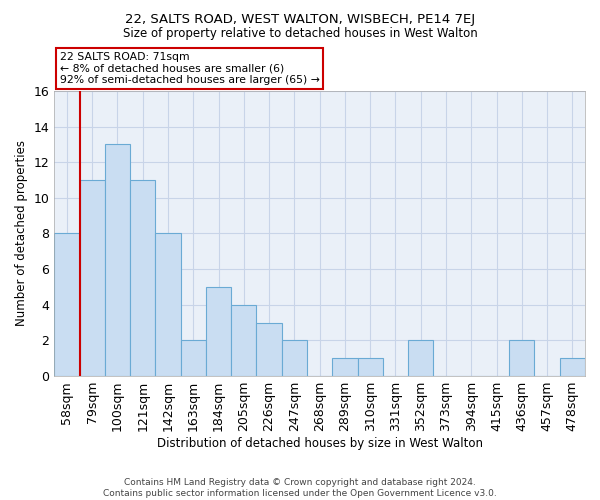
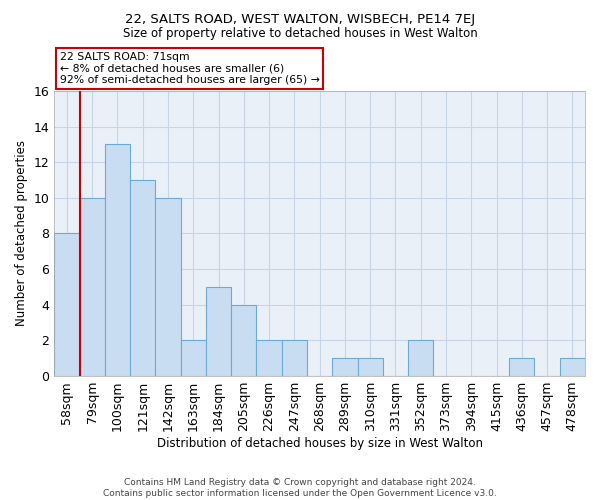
79sqm: 11 -> 10
142sqm: 8 -> 10
226sqm: 3 -> 2
436sqm: 2 -> 1
